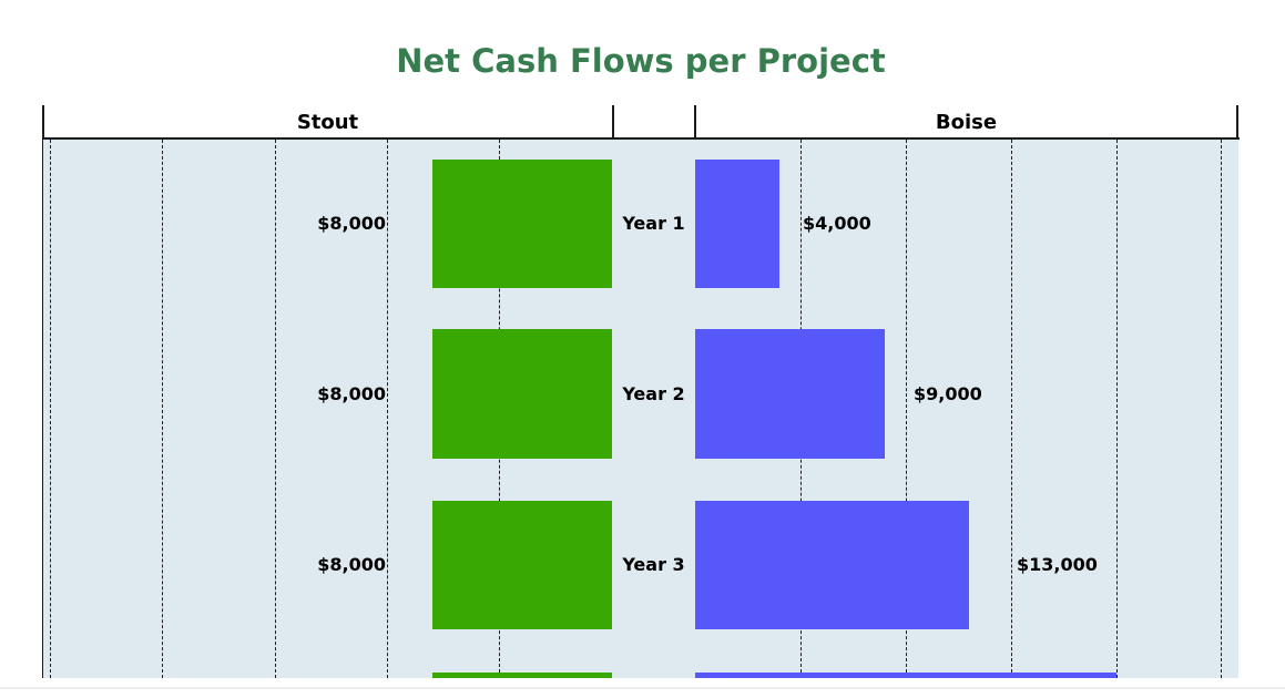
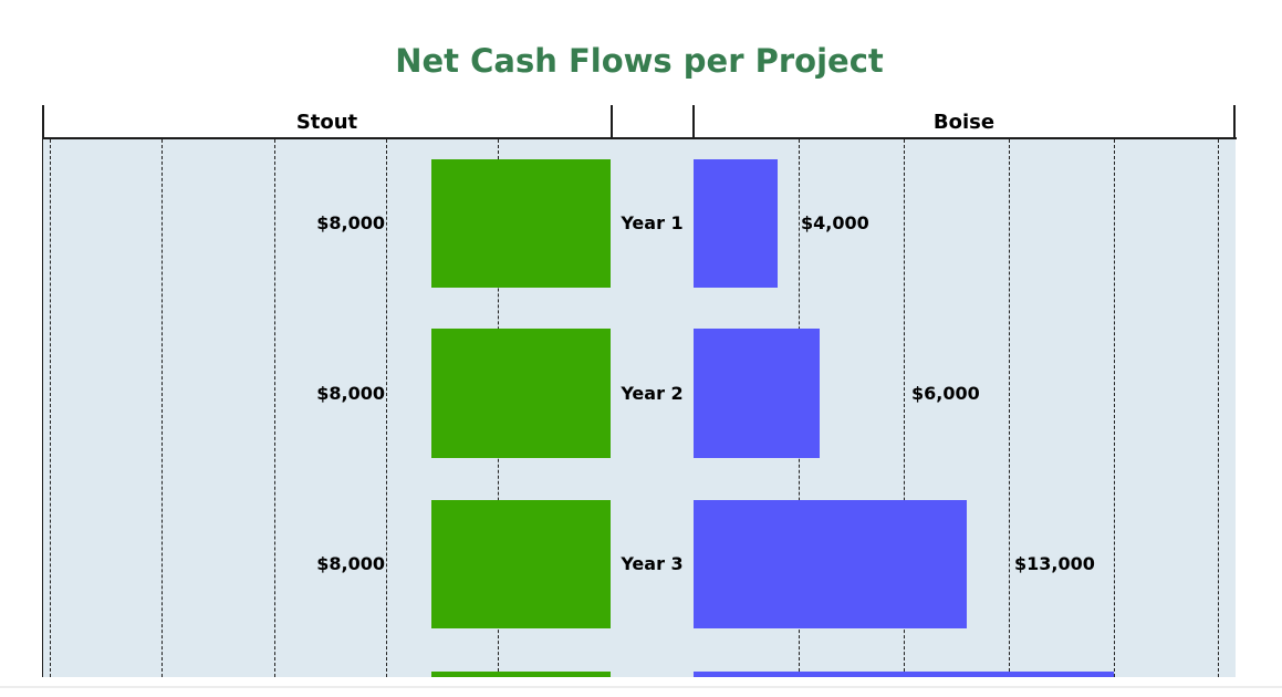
Boise/Year 2: $9,000 -> $6,000
